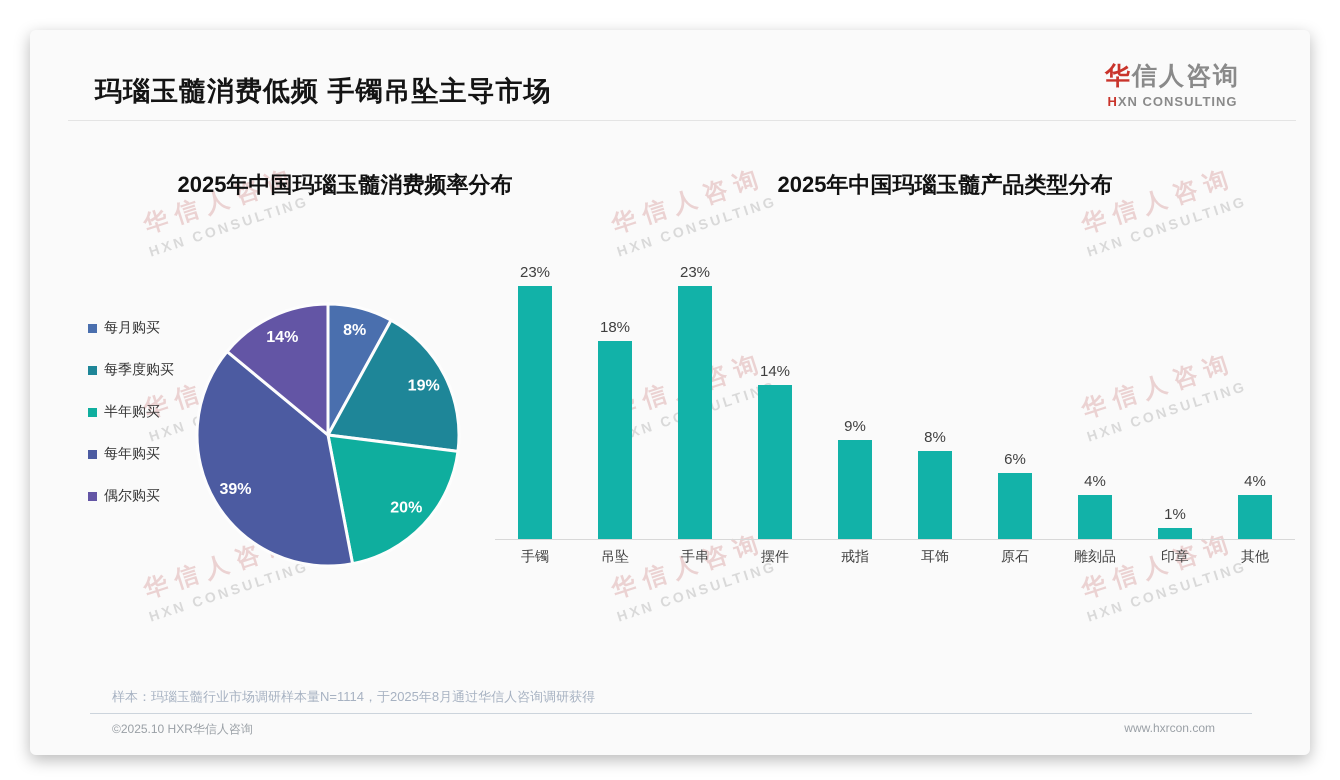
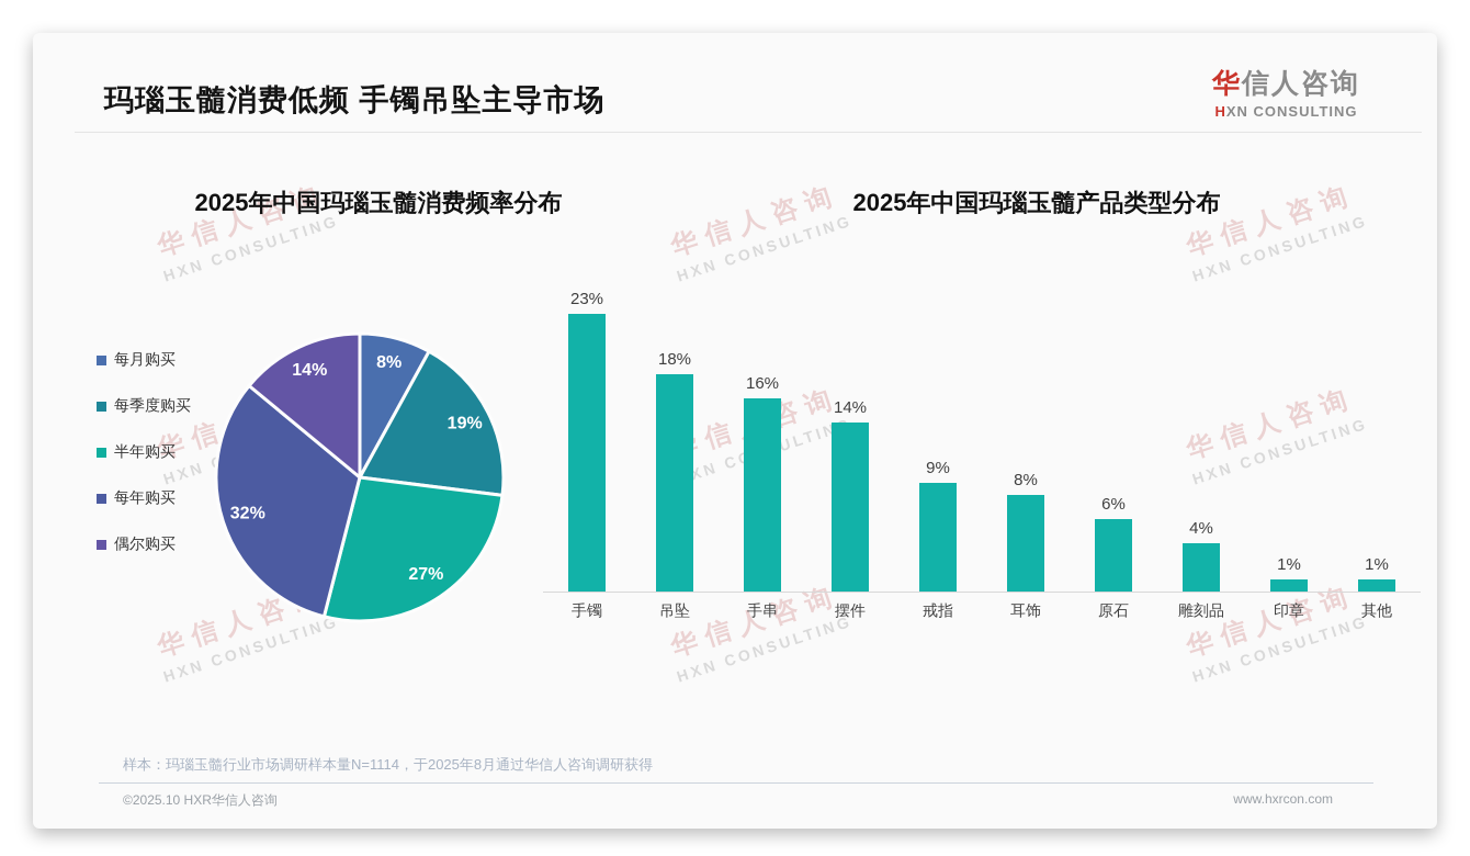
2025年中国玛瑙玉髓消费频率分布/半年购买: 20% -> 27%
2025年中国玛瑙玉髓消费频率分布/每年购买: 39% -> 32%
2025年中国玛瑙玉髓产品类型分布/手串: 23% -> 16%
2025年中国玛瑙玉髓产品类型分布/其他: 4% -> 1%
